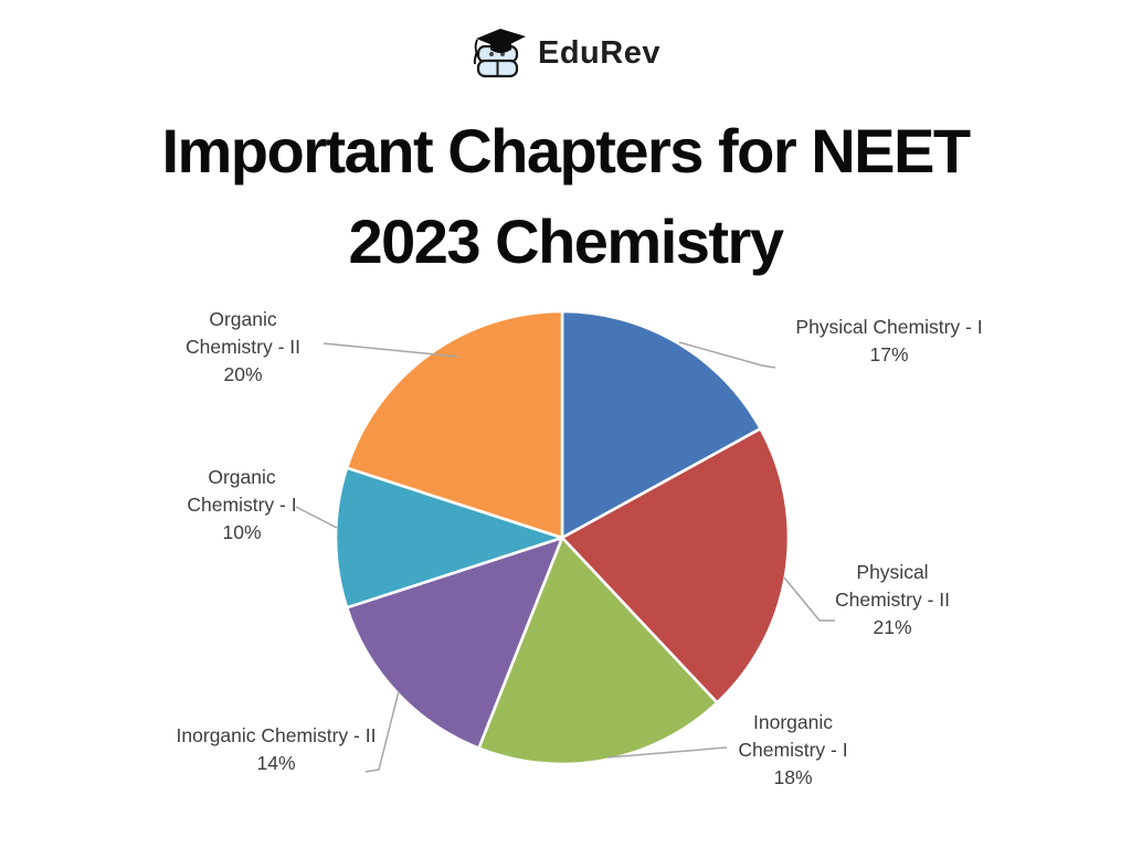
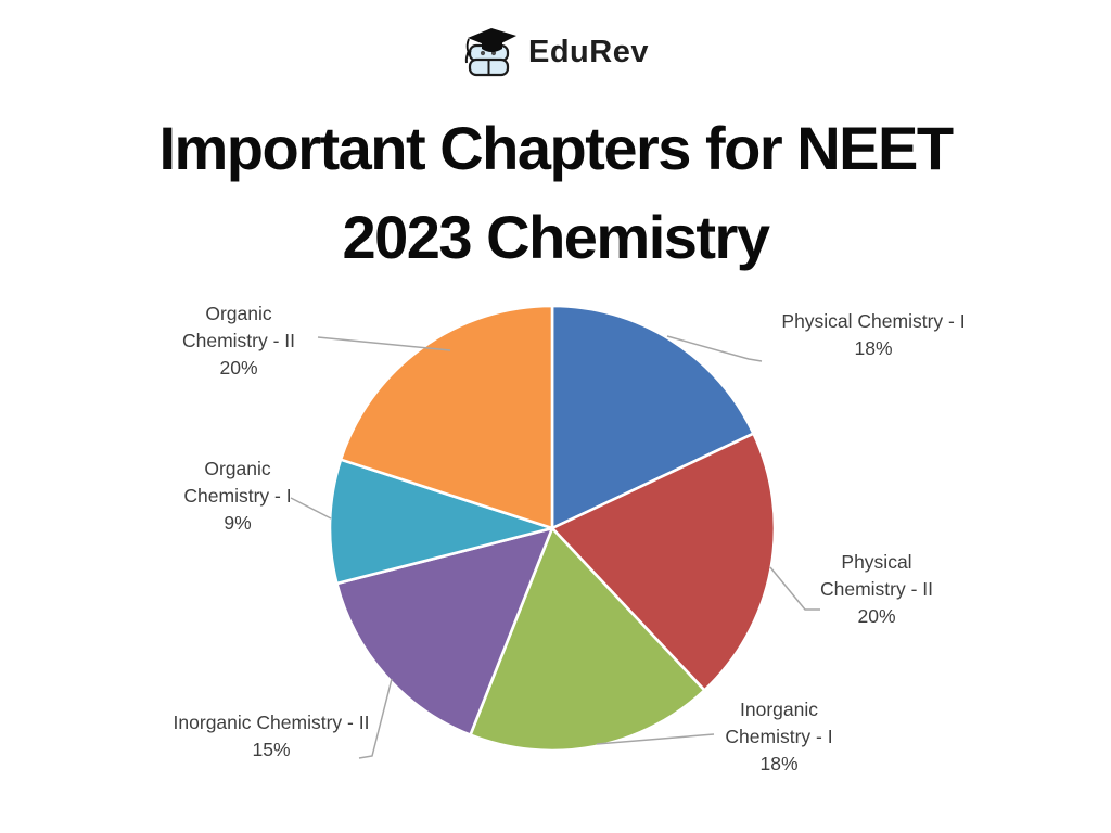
Physical Chemistry - I: 17% -> 18%
Physical Chemistry - II: 21% -> 20%
Inorganic Chemistry - II: 14% -> 15%
Organic Chemistry - I: 10% -> 9%
